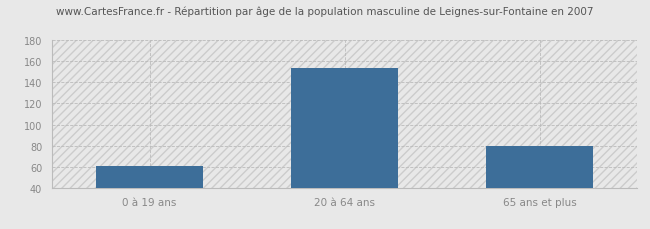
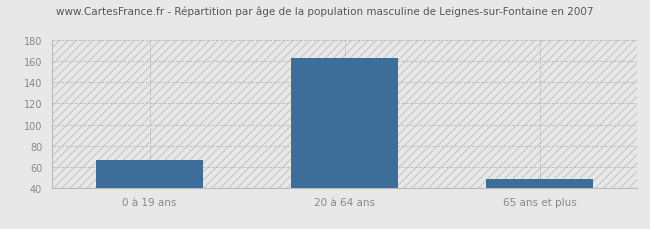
0 à 19 ans: 61 -> 66
20 à 64 ans: 154 -> 163
65 ans et plus: 80 -> 48
